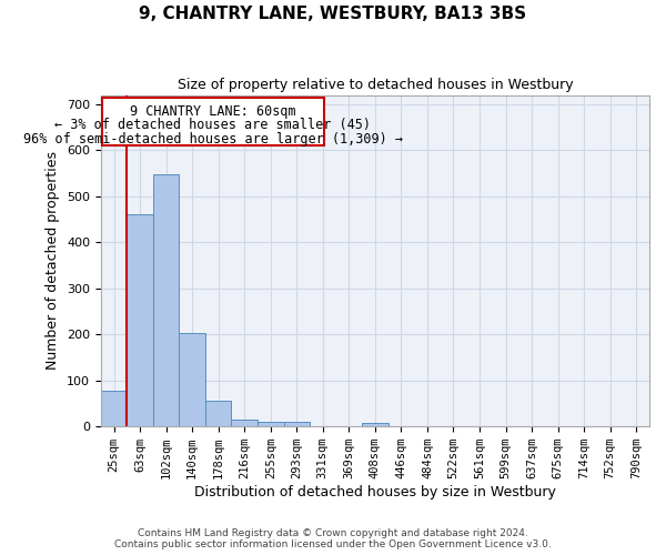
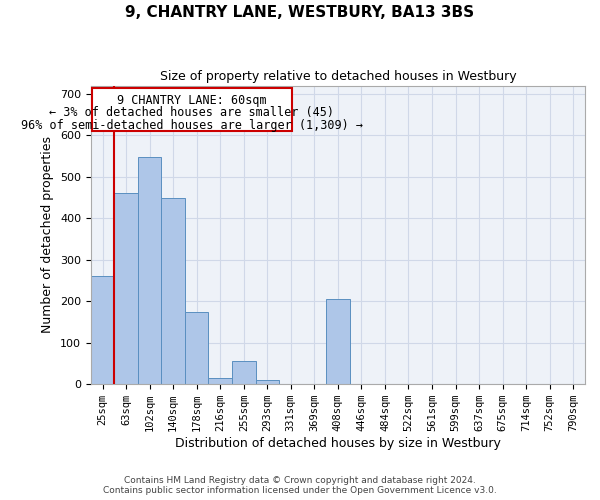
25sqm: 78 -> 260
140sqm: 203 -> 450
178sqm: 57 -> 175
255sqm: 10 -> 55
408sqm: 8 -> 205
